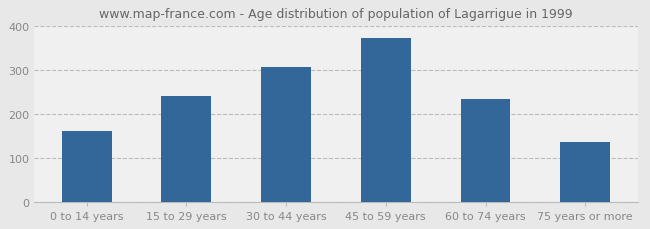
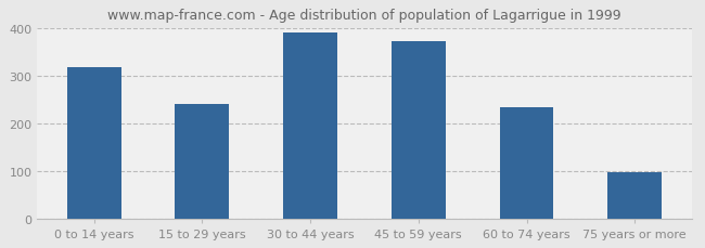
0 to 14 years: 160 -> 317
30 to 44 years: 305 -> 390
75 years or more: 135 -> 96
